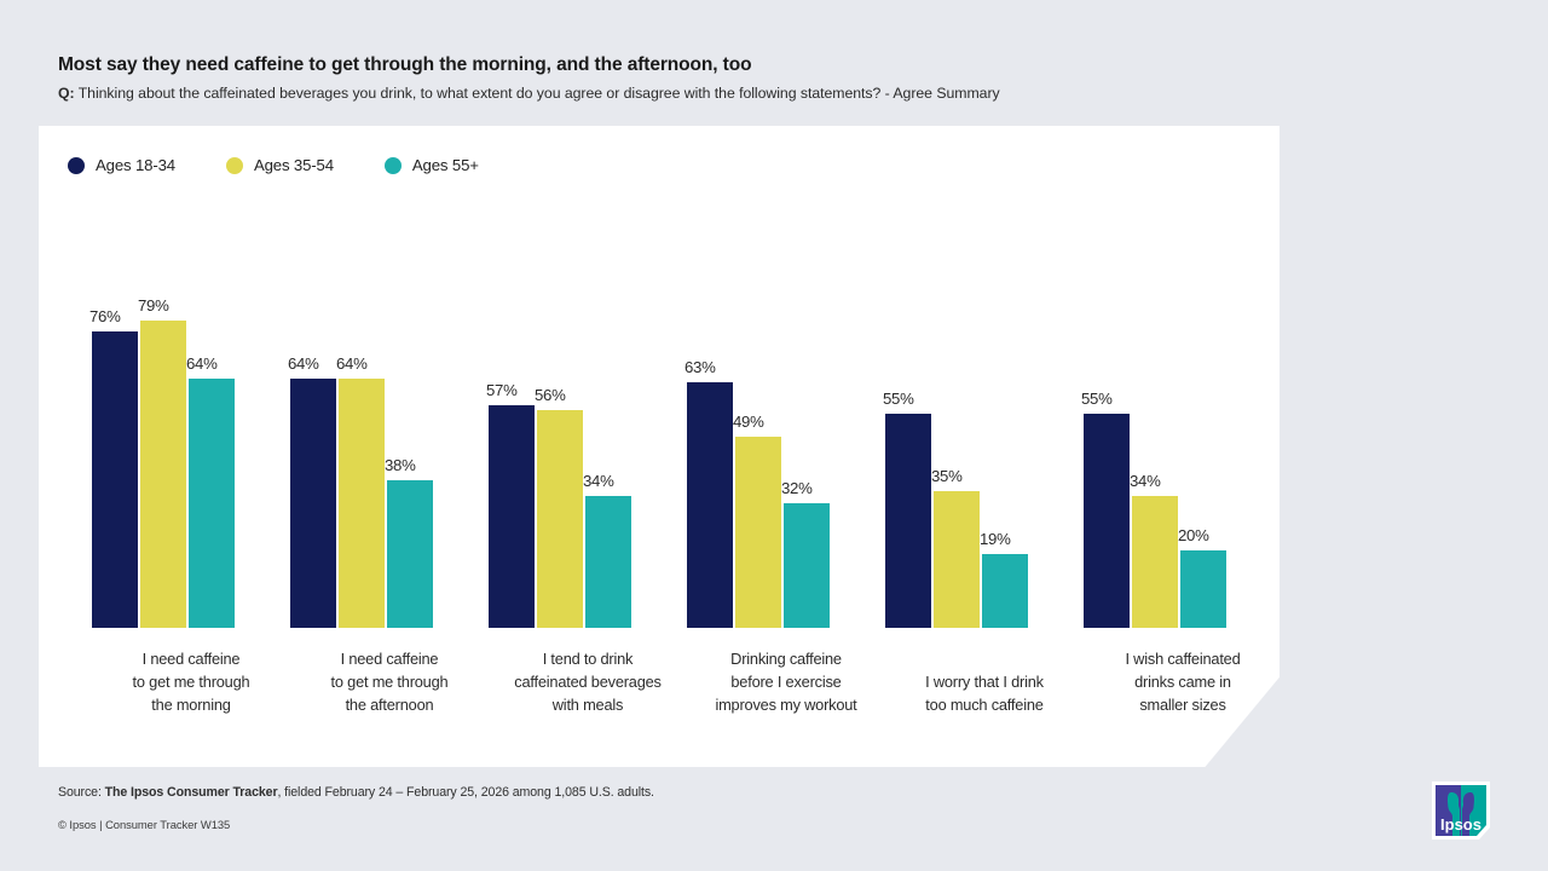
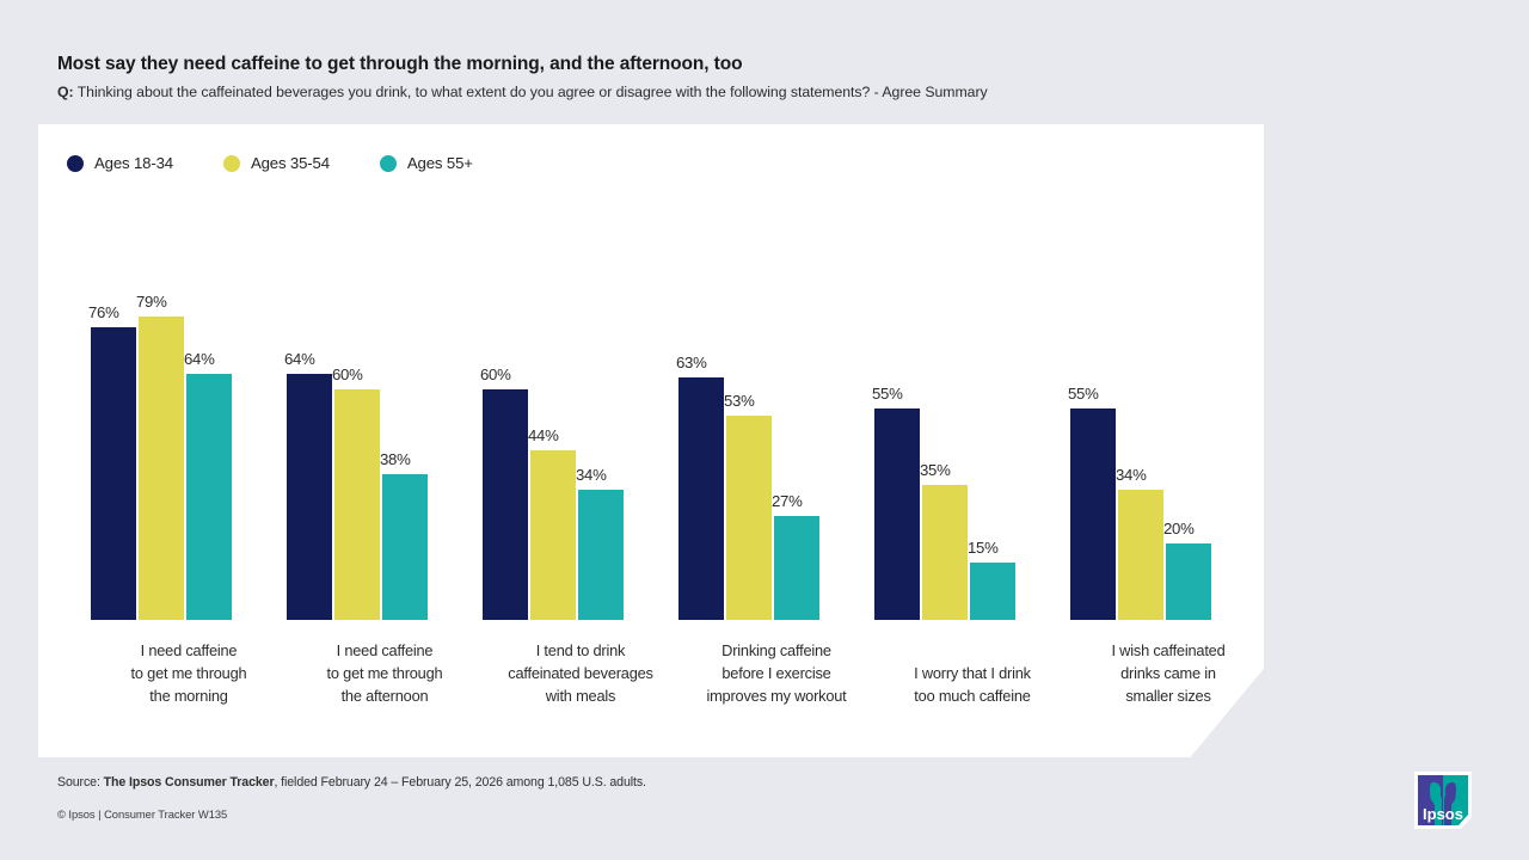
Ages 35-54/I need caffeine to get me through the afternoon: 64% -> 60%
Ages 18-34/I tend to drink caffeinated beverages with meals: 57% -> 60%
Ages 35-54/I tend to drink caffeinated beverages with meals: 56% -> 44%
Ages 35-54/Drinking caffeine before I exercise improves my workout: 49% -> 53%
Ages 55+/Drinking caffeine before I exercise improves my workout: 32% -> 27%
Ages 55+/I worry that I drink too much caffeine: 19% -> 15%
